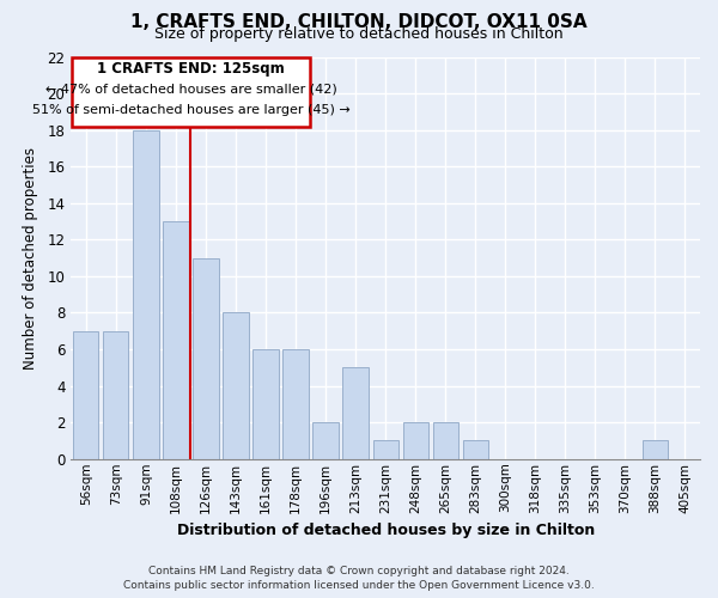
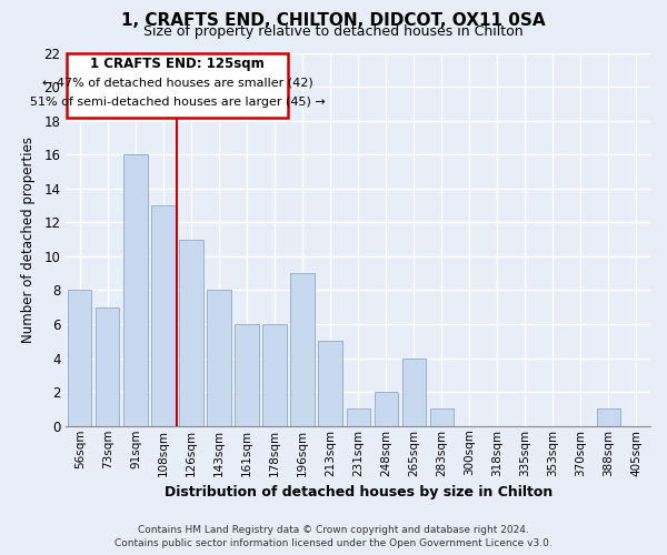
56sqm: 7 -> 8
91sqm: 18 -> 16
196sqm: 2 -> 9
265sqm: 2 -> 4
